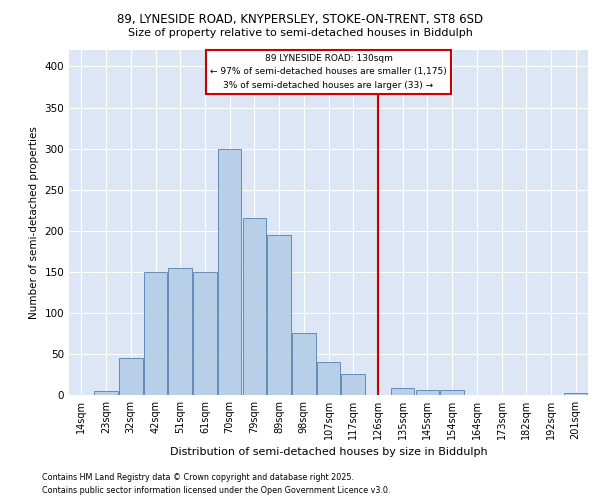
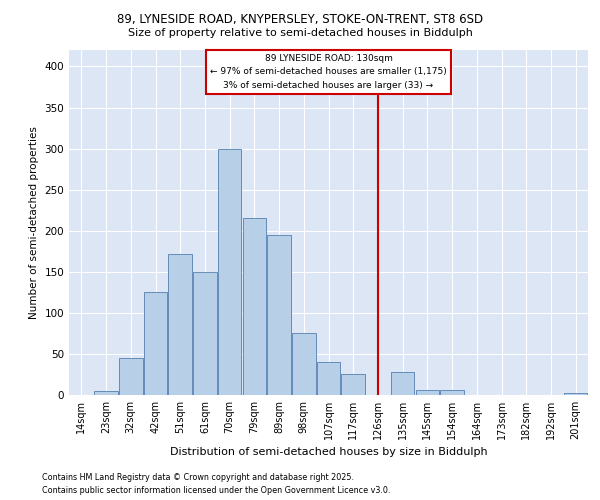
42sqm: 150 -> 126
51sqm: 155 -> 172
135sqm: 8 -> 28
